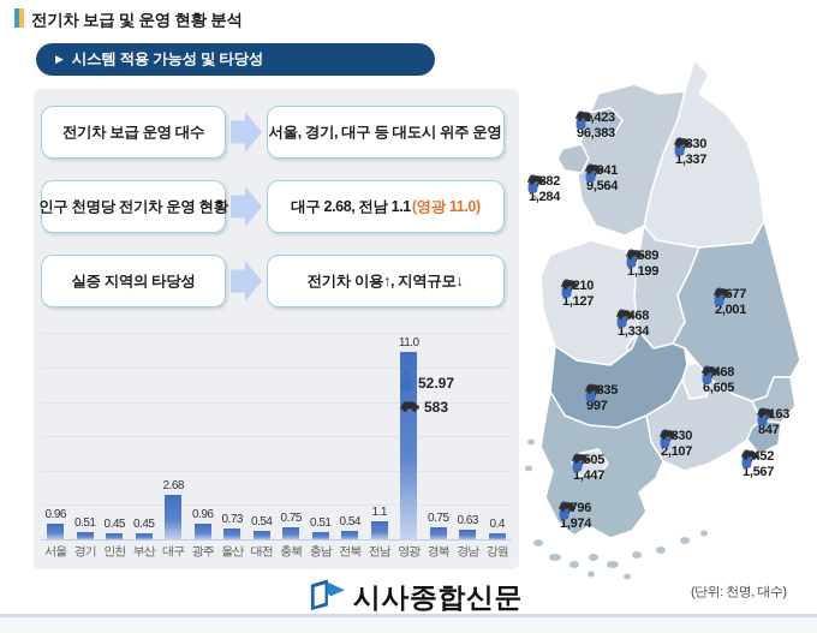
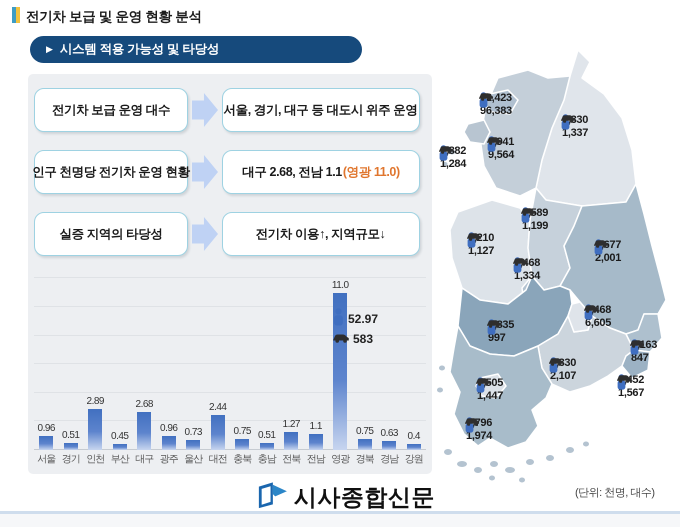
인천: 0.45 -> 2.89
대전: 0.54 -> 2.44
전북: 0.54 -> 1.27
